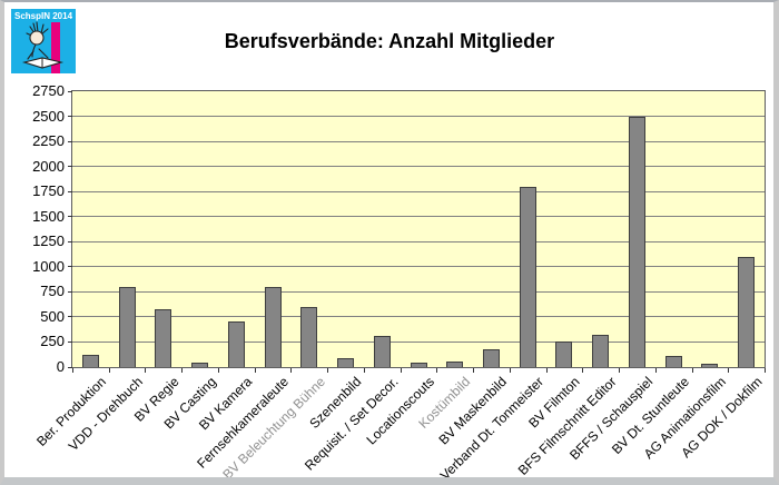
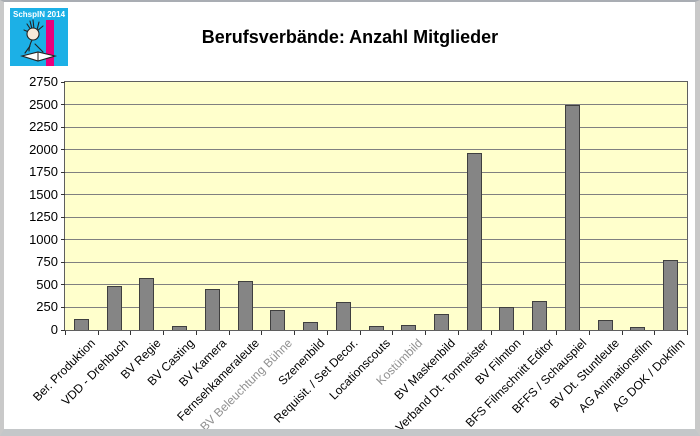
VDD - Drehbuch: 800 -> 500
Fernsehkameraleute: 800 -> 500
BV Beleuchtung Bühne: 600 -> 200
Verband Dt. Tonmeister: 1800 -> 2000
AG DOK / Dokfilm: 1100 -> 800
